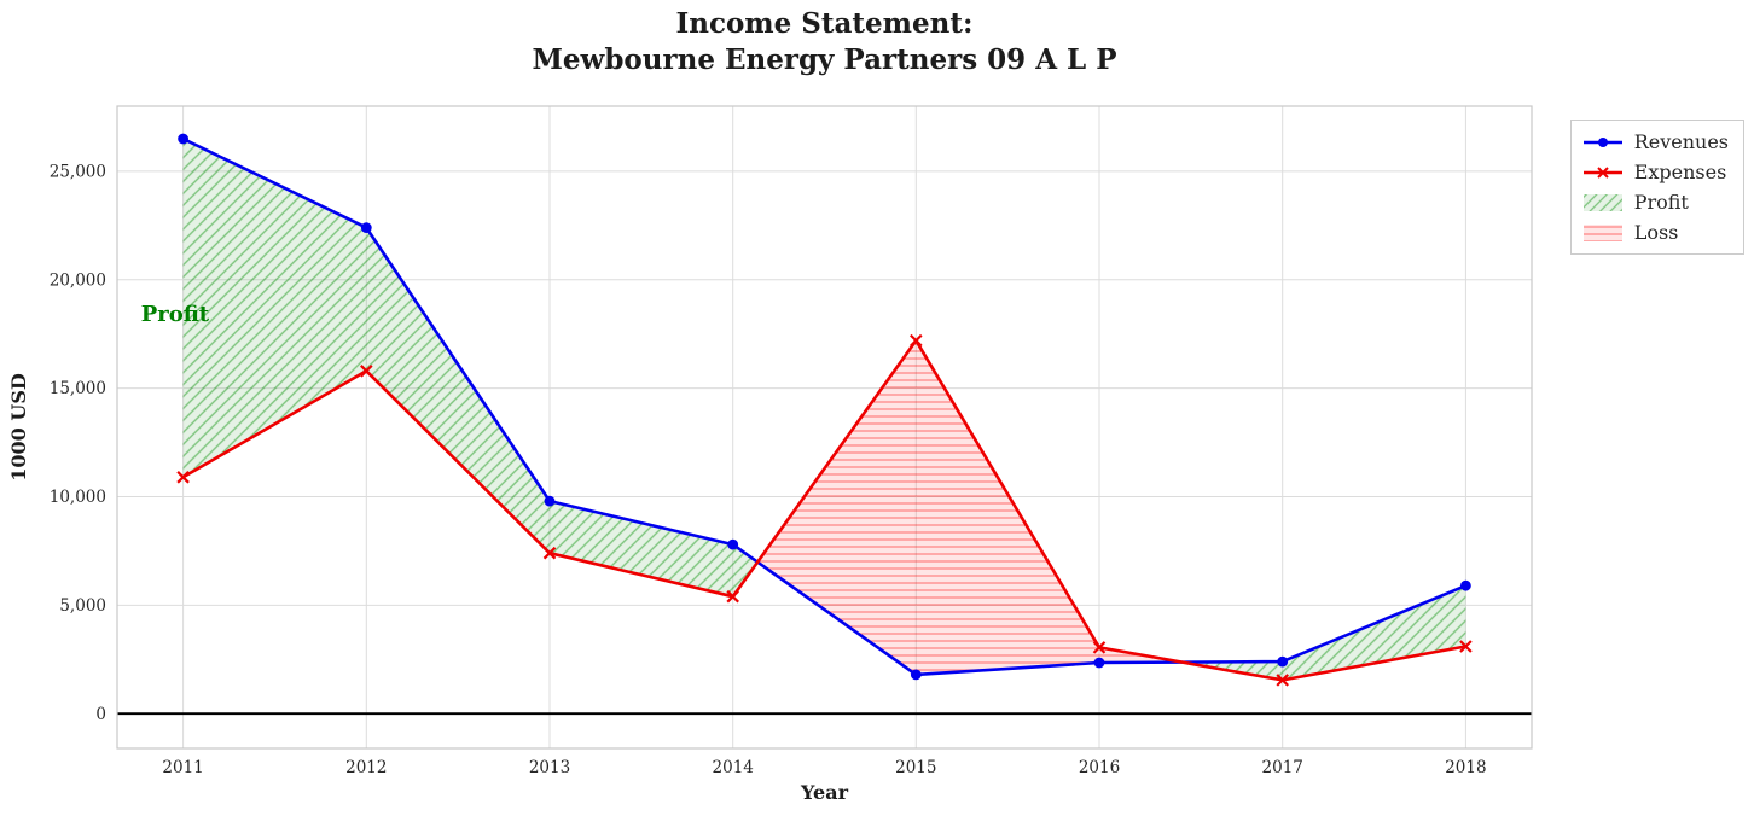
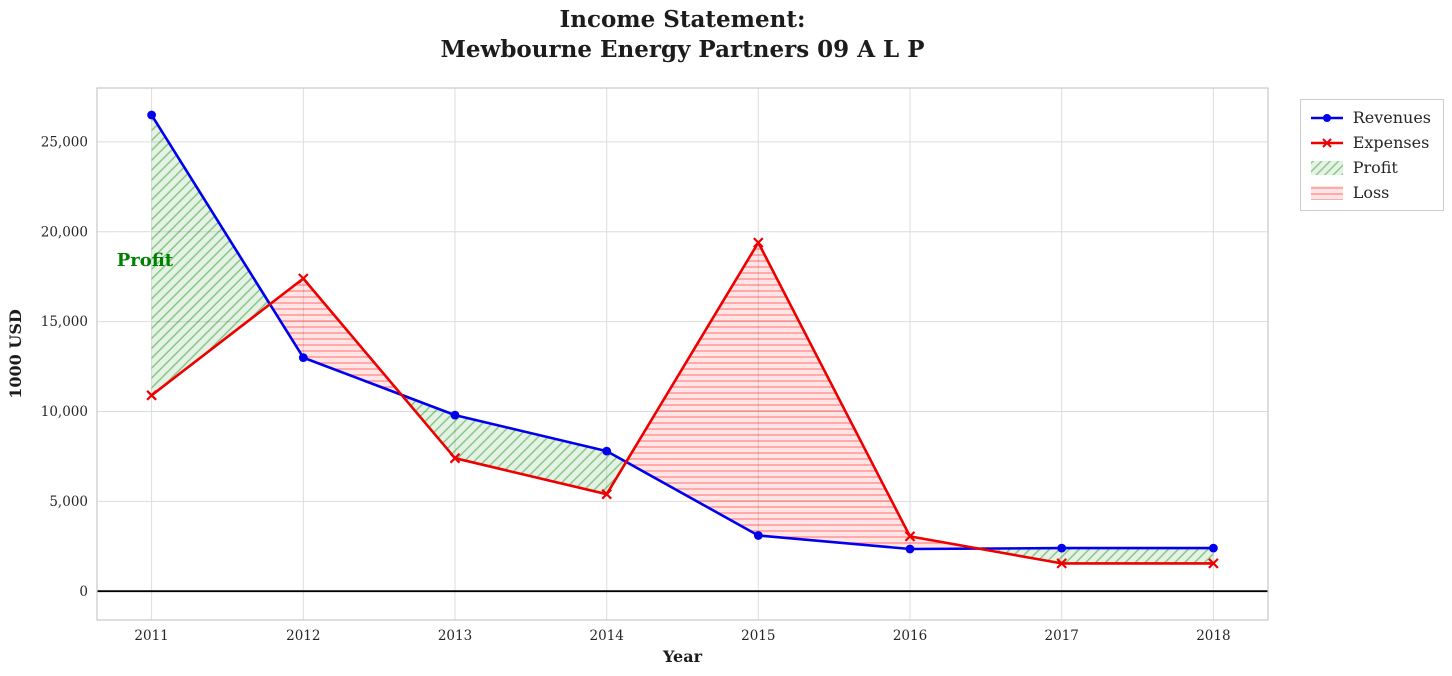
Revenues/2012: 22400 -> 13000
Expenses/2012: 15800 -> 17400
Revenues/2015: 1800 -> 3100
Expenses/2015: 17200 -> 19400
Revenues/2018: 5900 -> 2400
Expenses/2018: 3100 -> 1600
